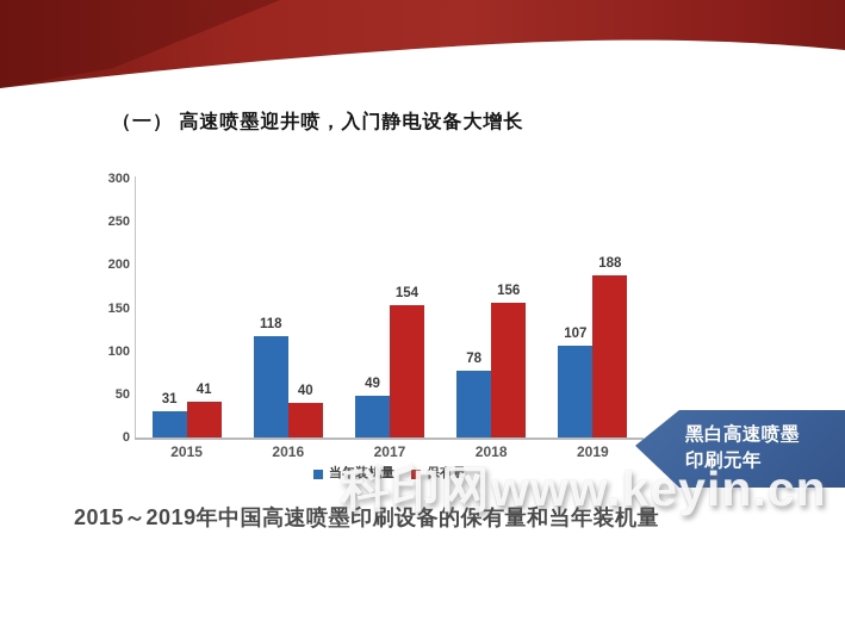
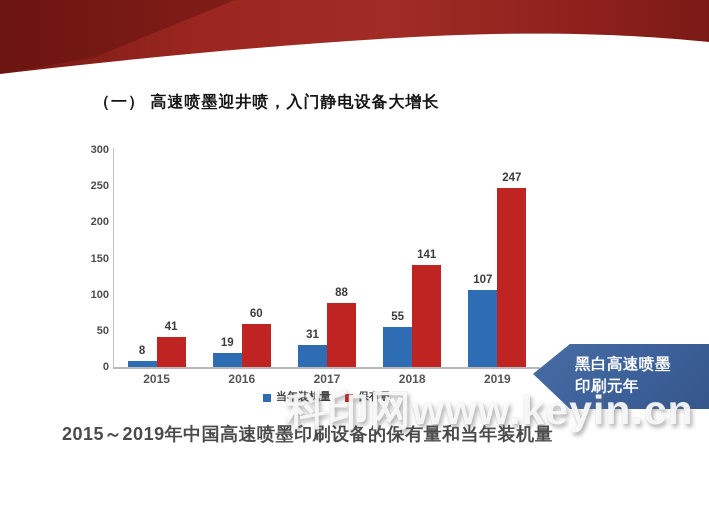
当年装机量/2015: 31 -> 8
当年装机量/2016: 118 -> 19
保有量/2016: 40 -> 60
当年装机量/2017: 49 -> 31
保有量/2017: 154 -> 88
当年装机量/2018: 78 -> 55
保有量/2018: 156 -> 141
保有量/2019: 188 -> 247
